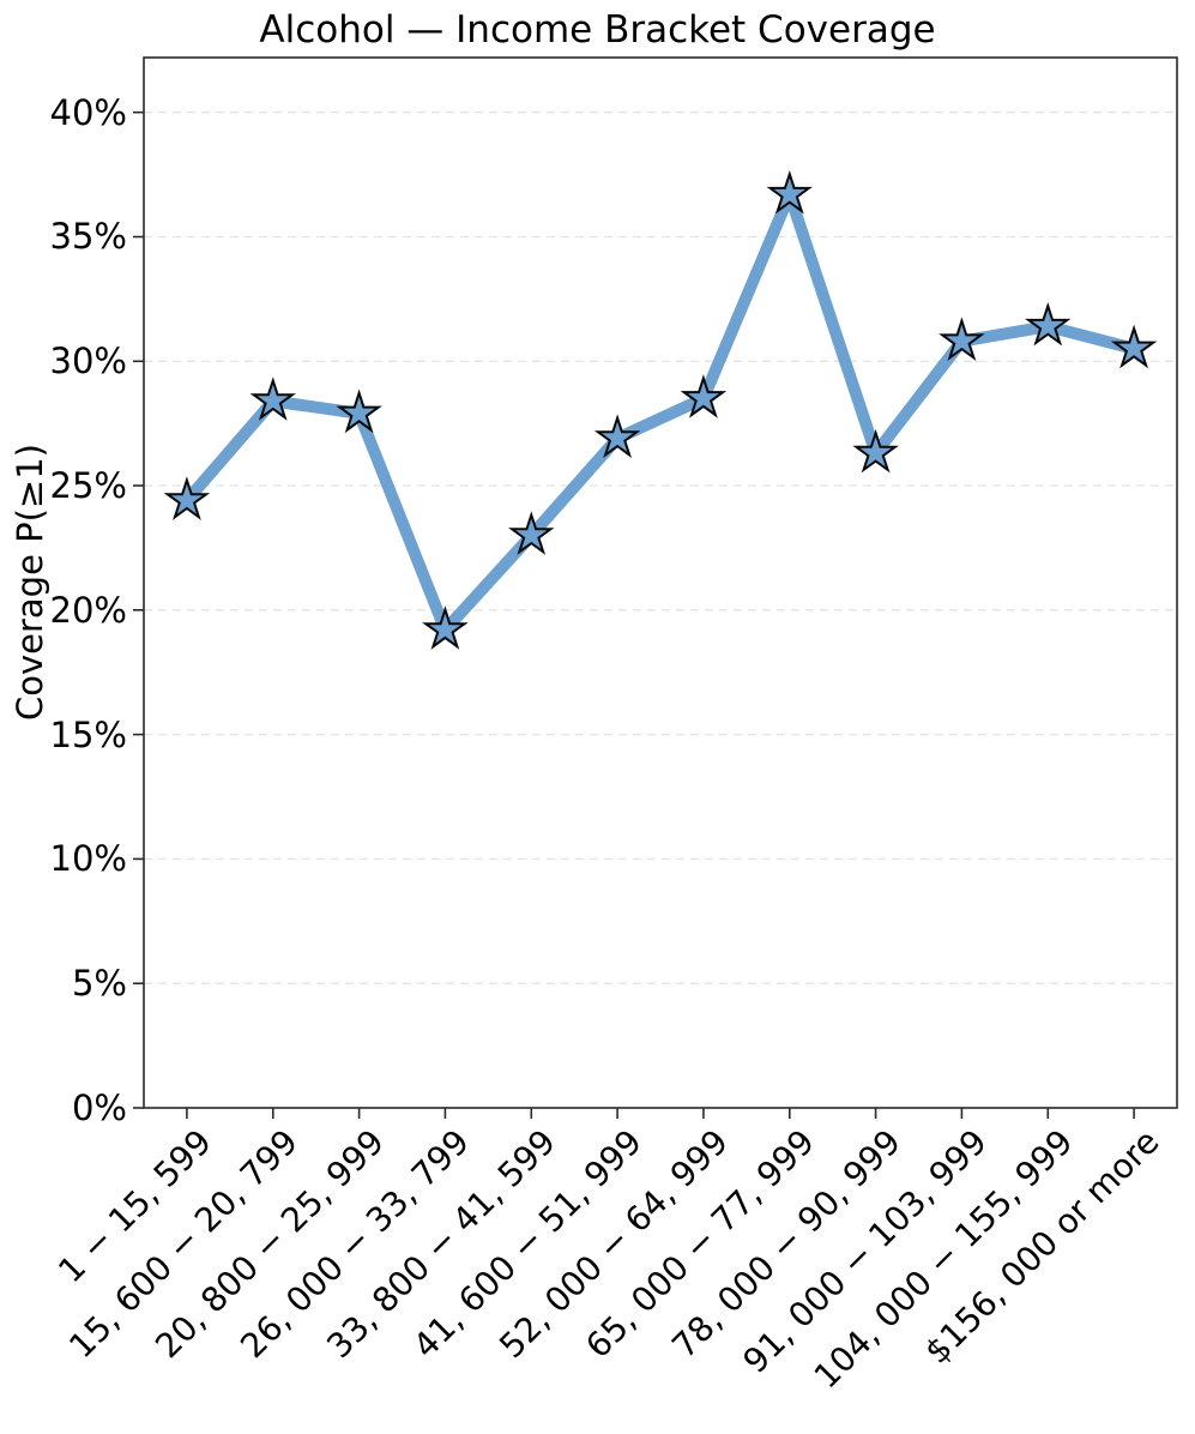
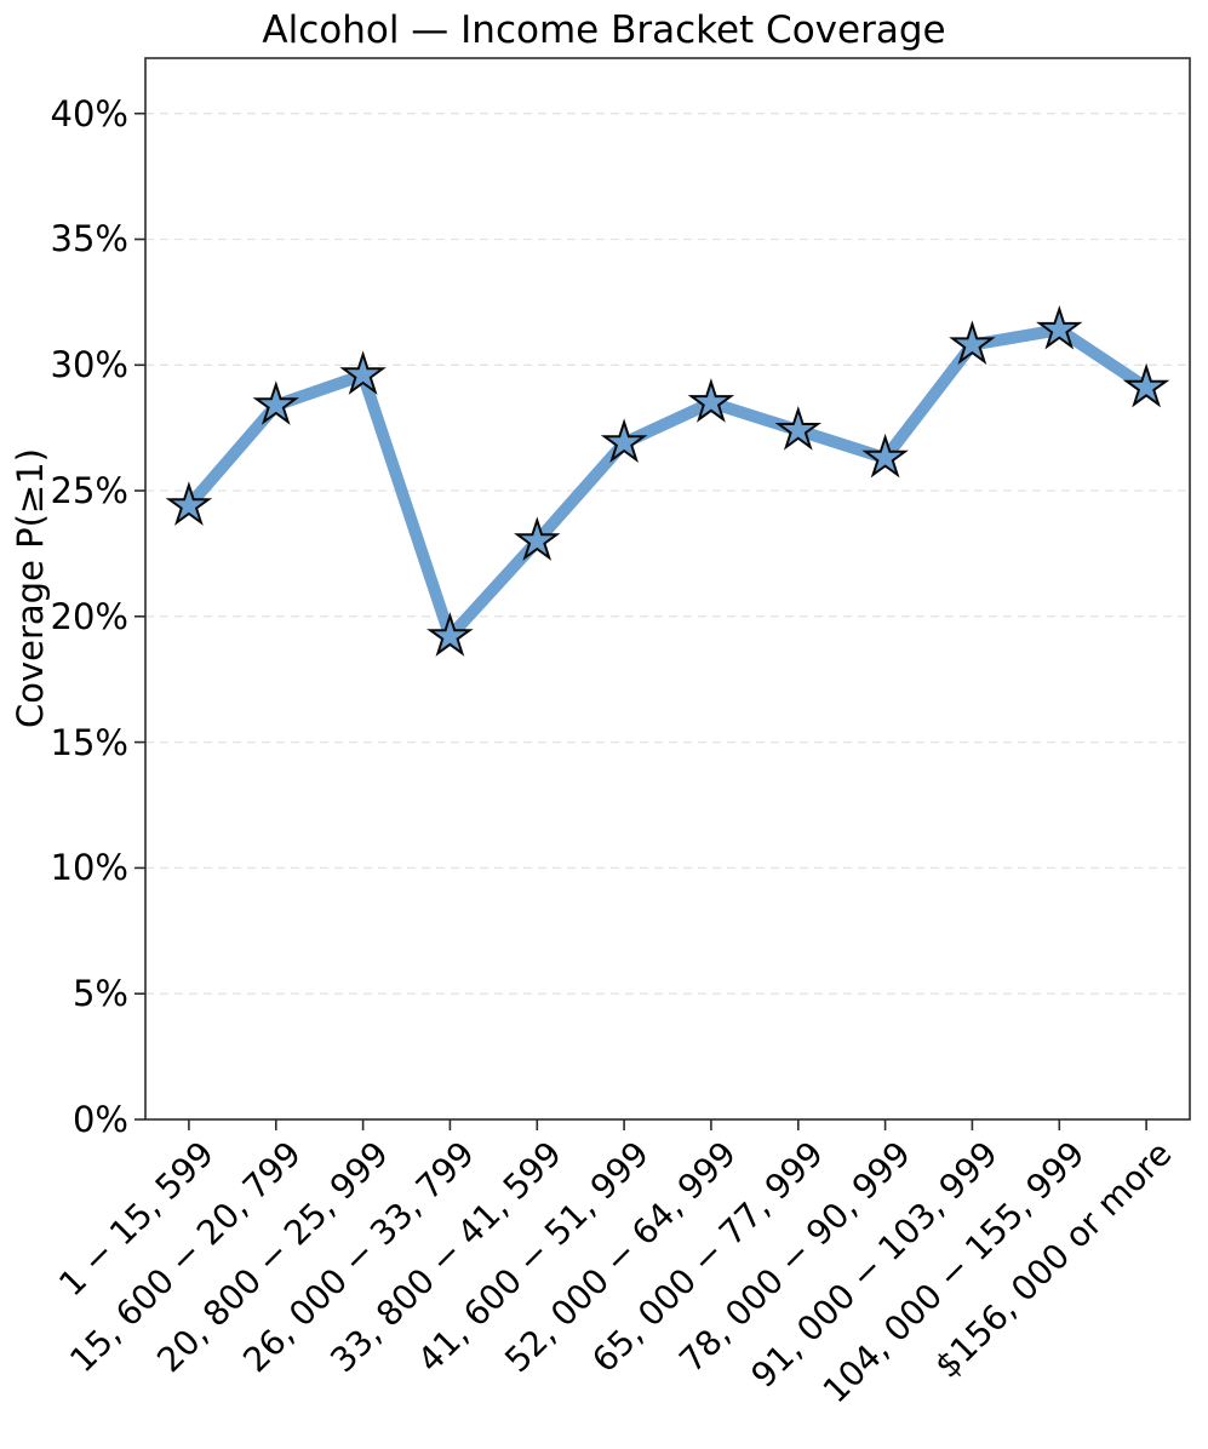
20, 800 − 25, 999: 27.9% -> 29.6%
65, 000 − 77, 999: 36.7% -> 27.4%
$156, 000 or more: 30.5% -> 29.1%
